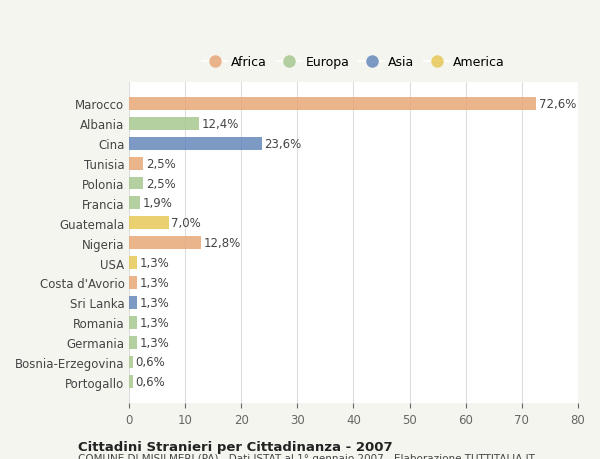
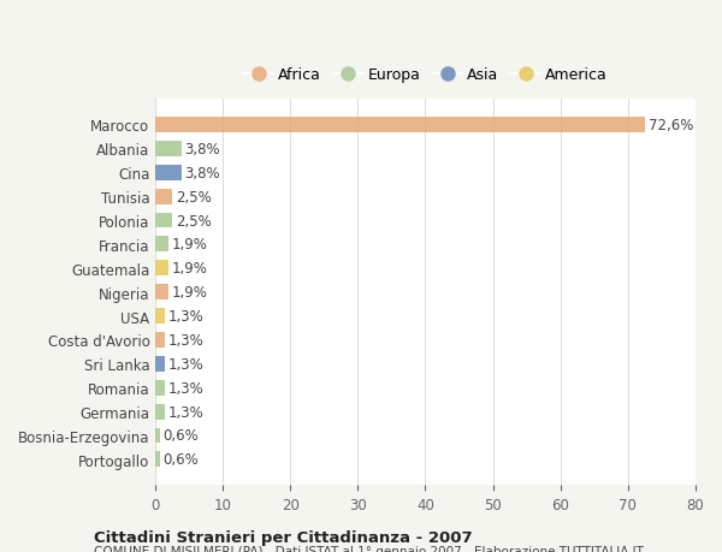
Albania: 12,4% -> 3,8%
Cina: 23,6% -> 3,8%
Guatemala: 7,0% -> 1,9%
Nigeria: 12,8% -> 1,9%
